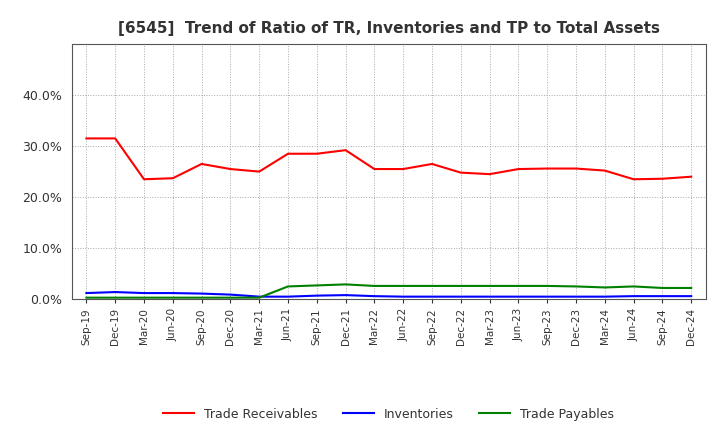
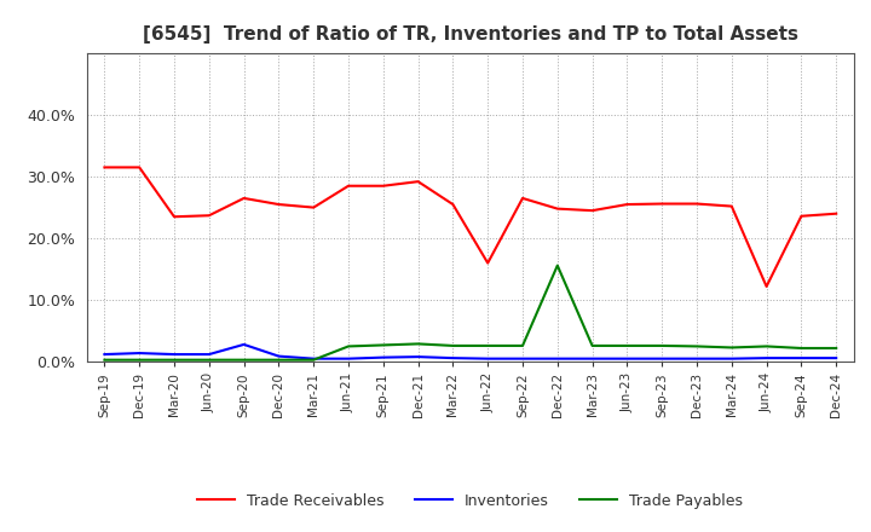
Inventories/Sep-20: 1.1% -> 2.8%
Trade Receivables/Jun-22: 25.5% -> 16.0%
Trade Payables/Dec-22: 2.6% -> 15.6%
Trade Receivables/Jun-24: 23.5% -> 12.2%
